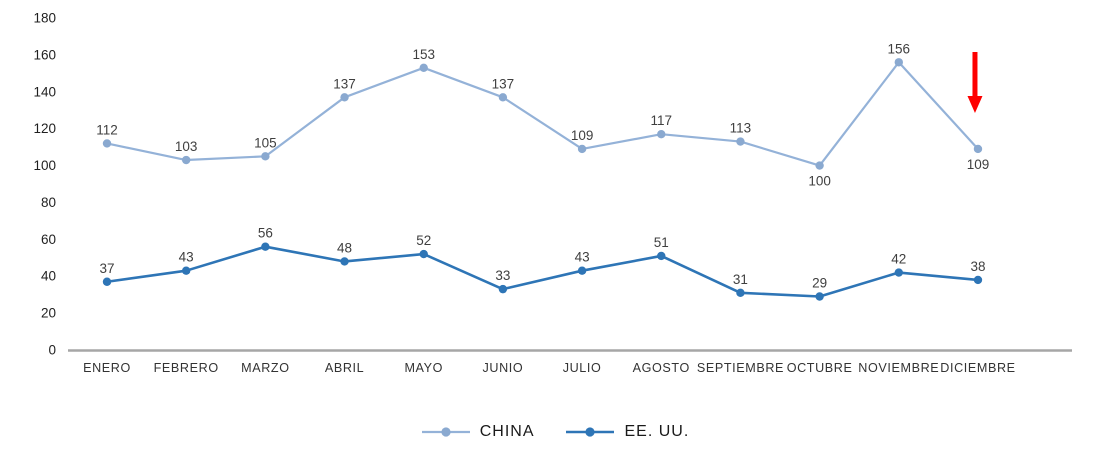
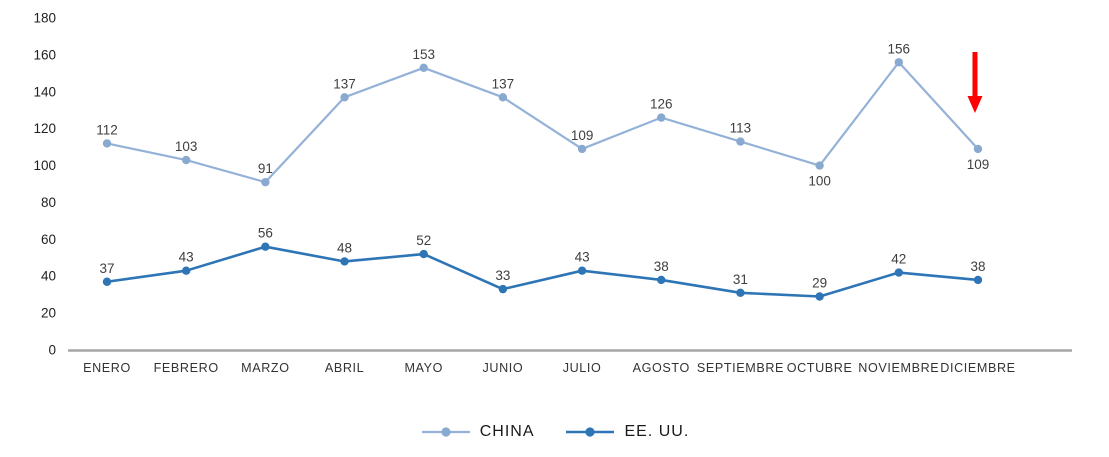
CHINA/MARZO: 105 -> 91
CHINA/AGOSTO: 117 -> 126
EE. UU./AGOSTO: 51 -> 38
